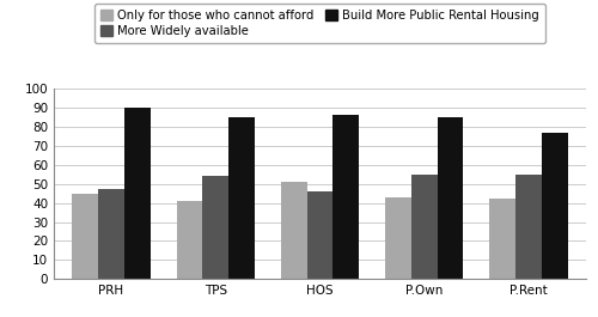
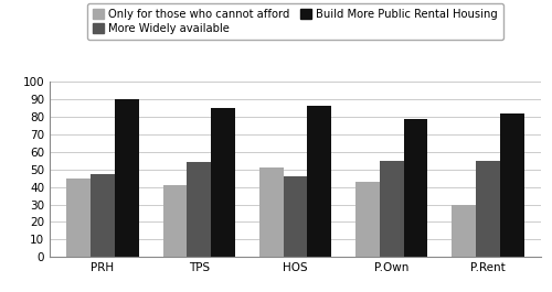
Build More Public Rental Housing/P.Own: 85 -> 79
Only for those who cannot afford/P.Rent: 42 -> 30
Build More Public Rental Housing/P.Rent: 77 -> 82
